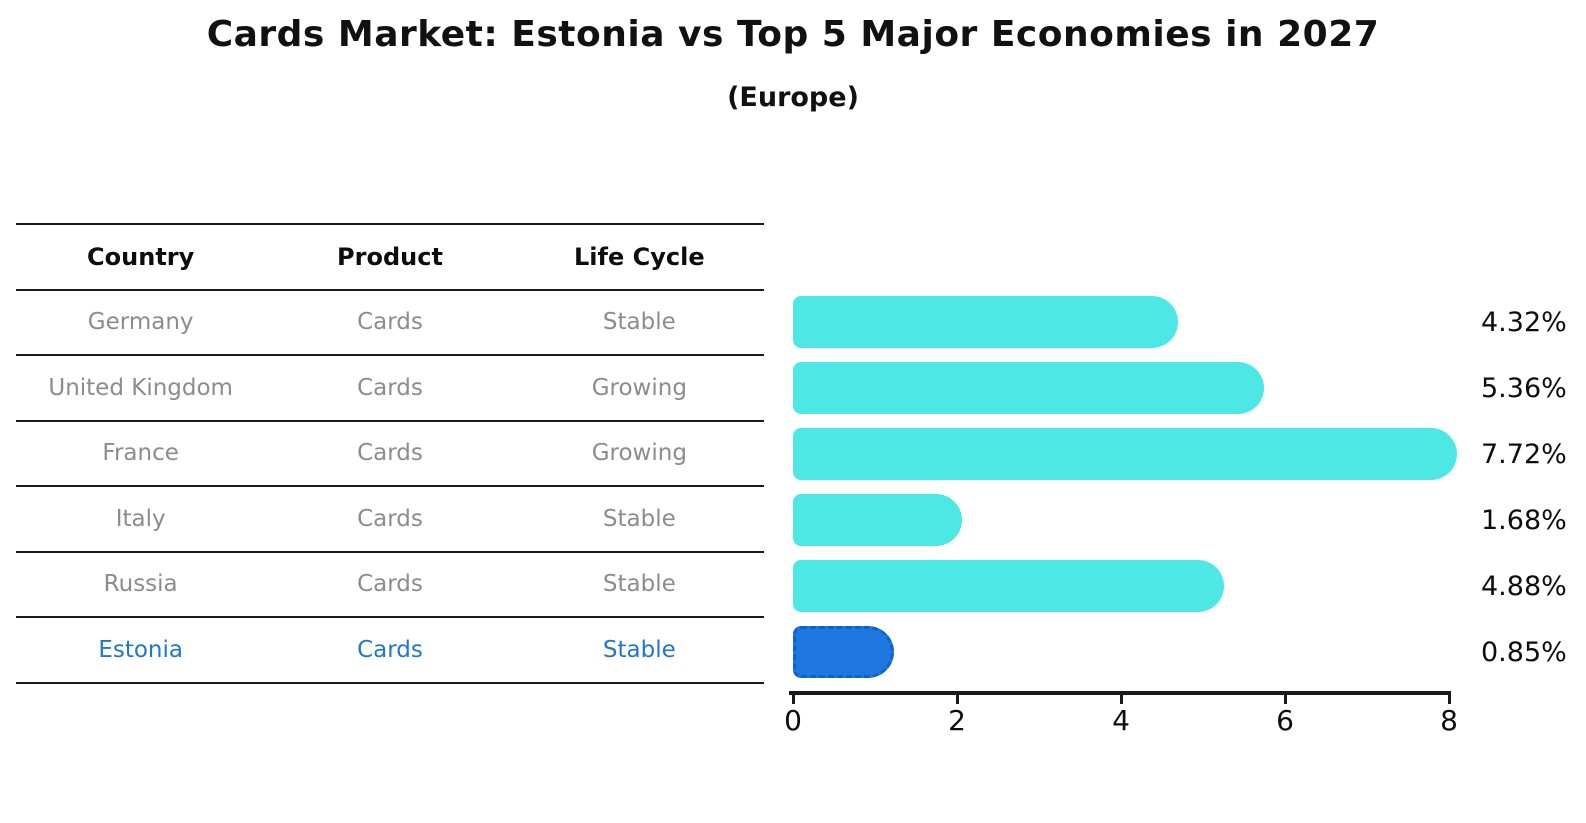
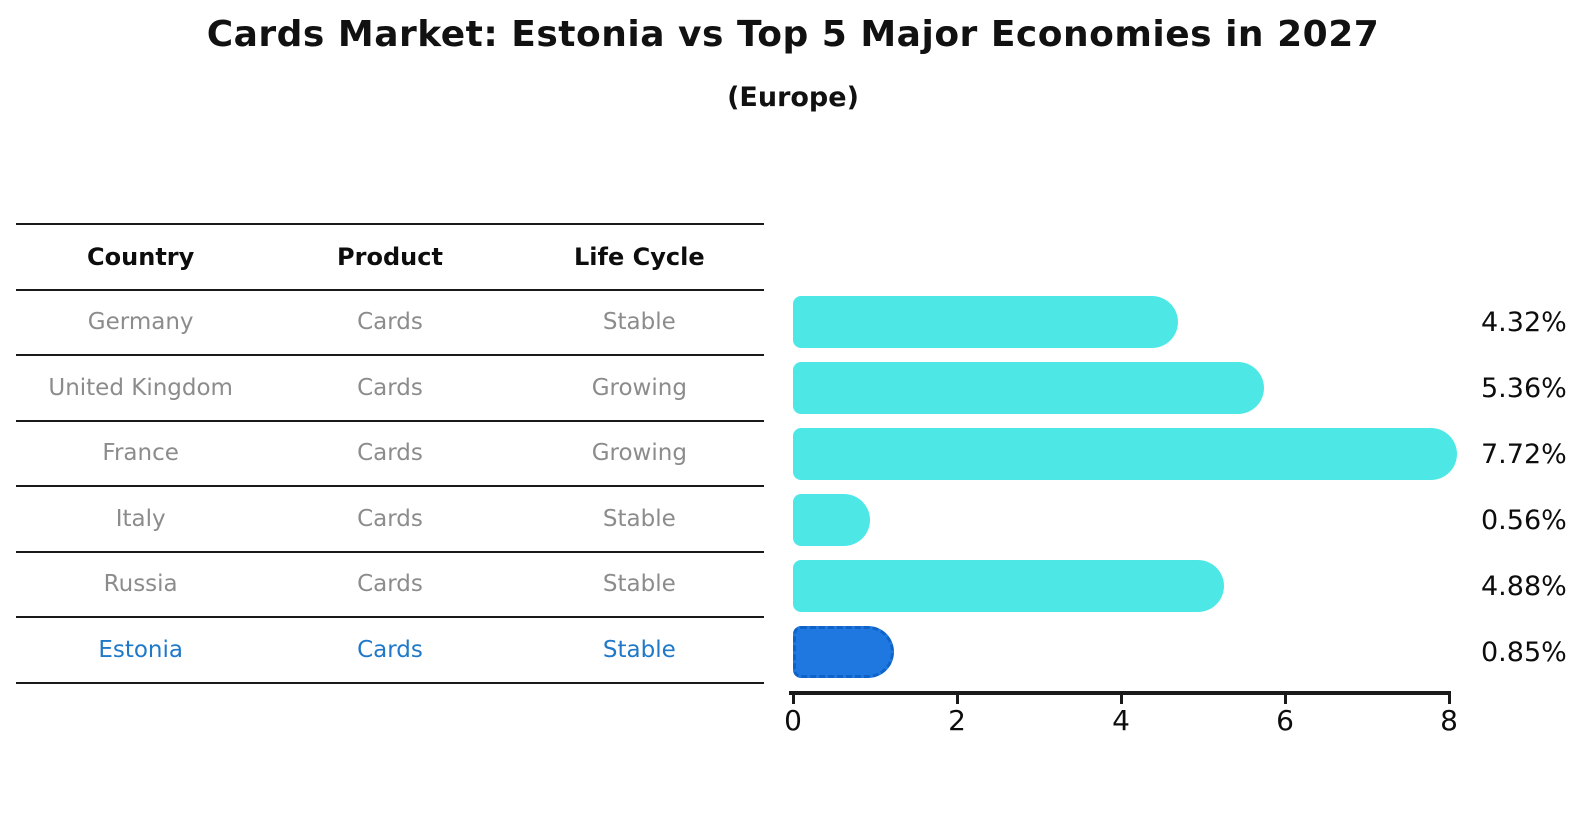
Italy: 1.68% -> 0.56%
